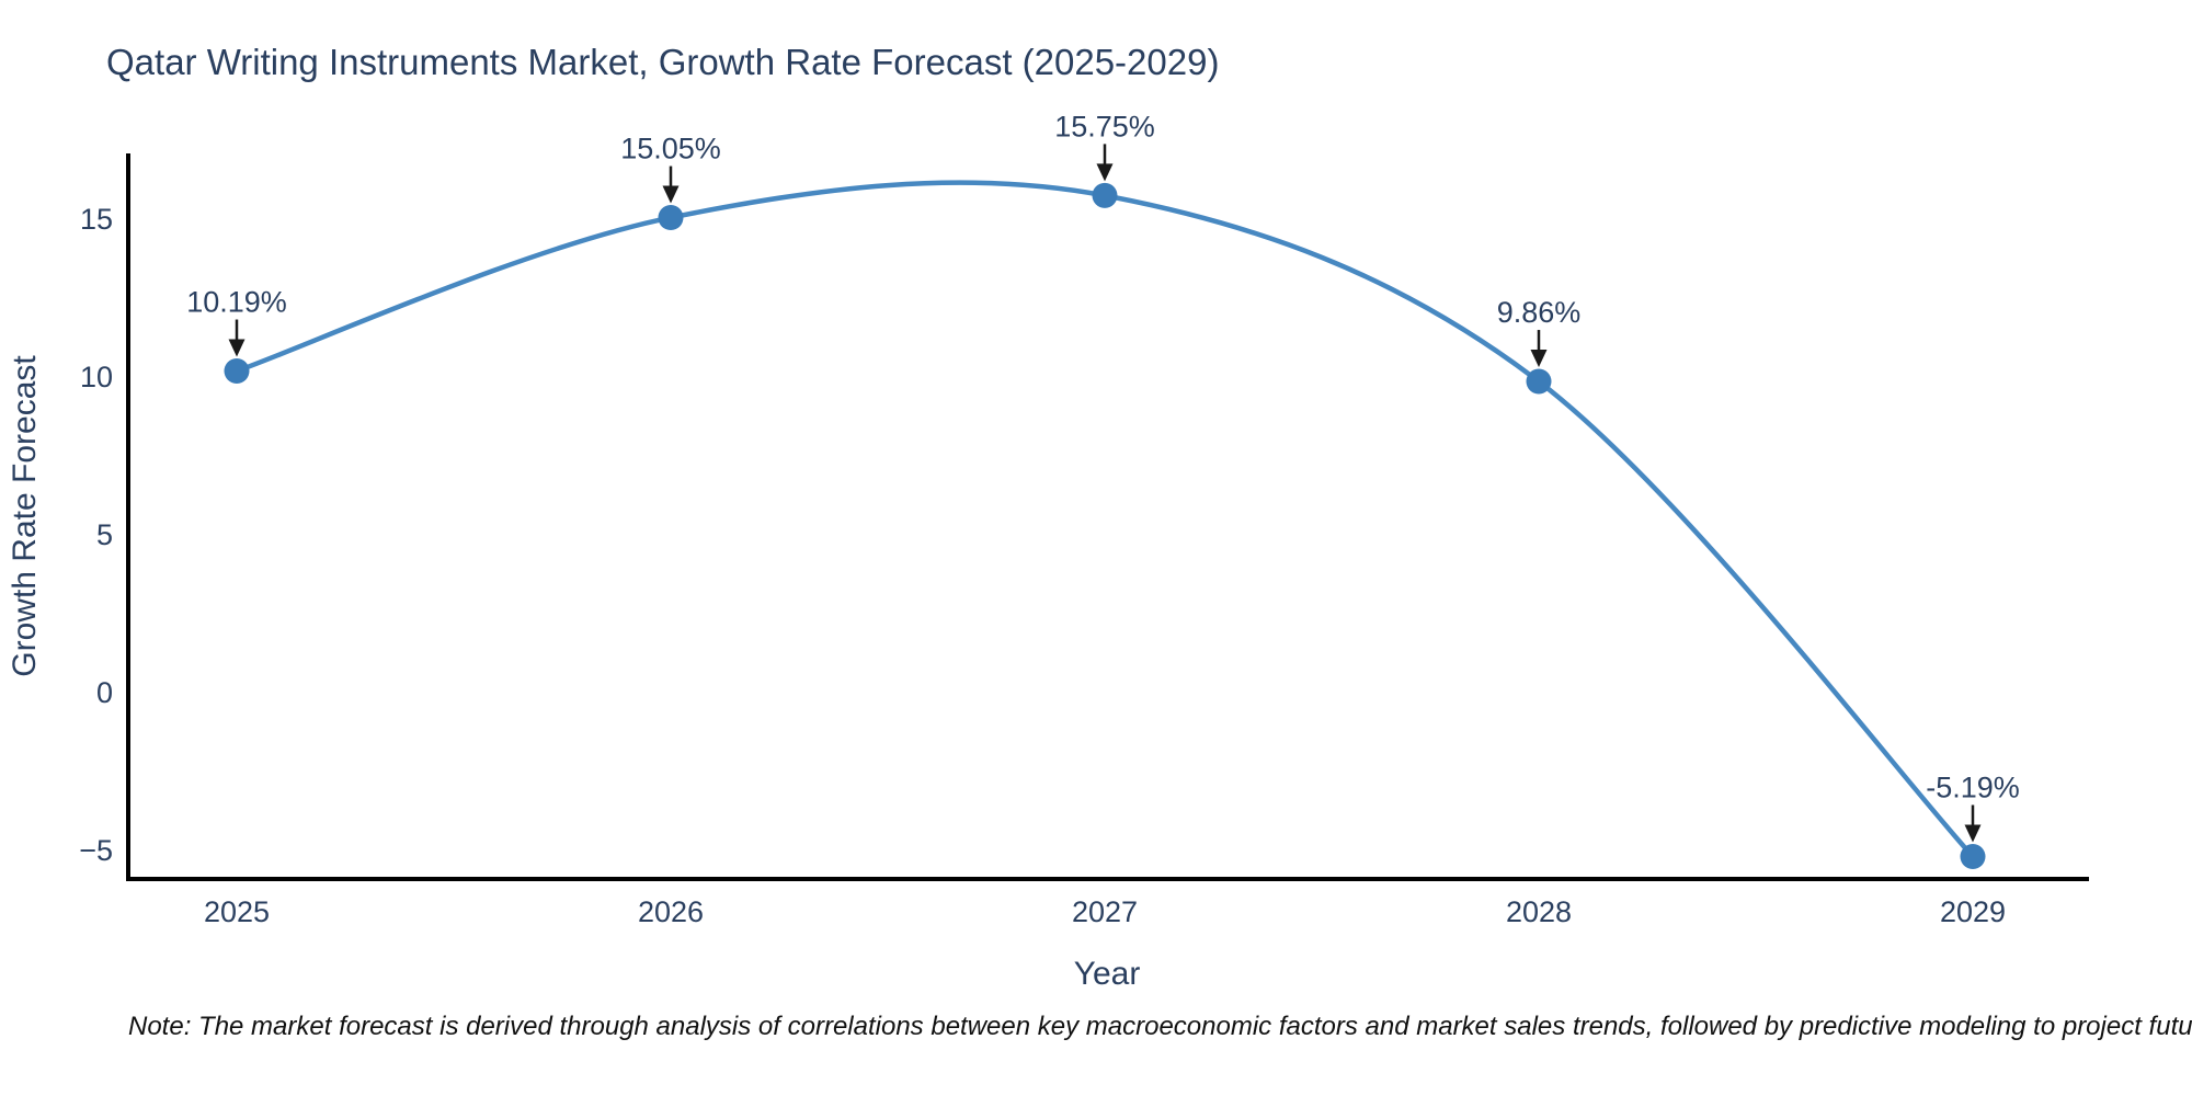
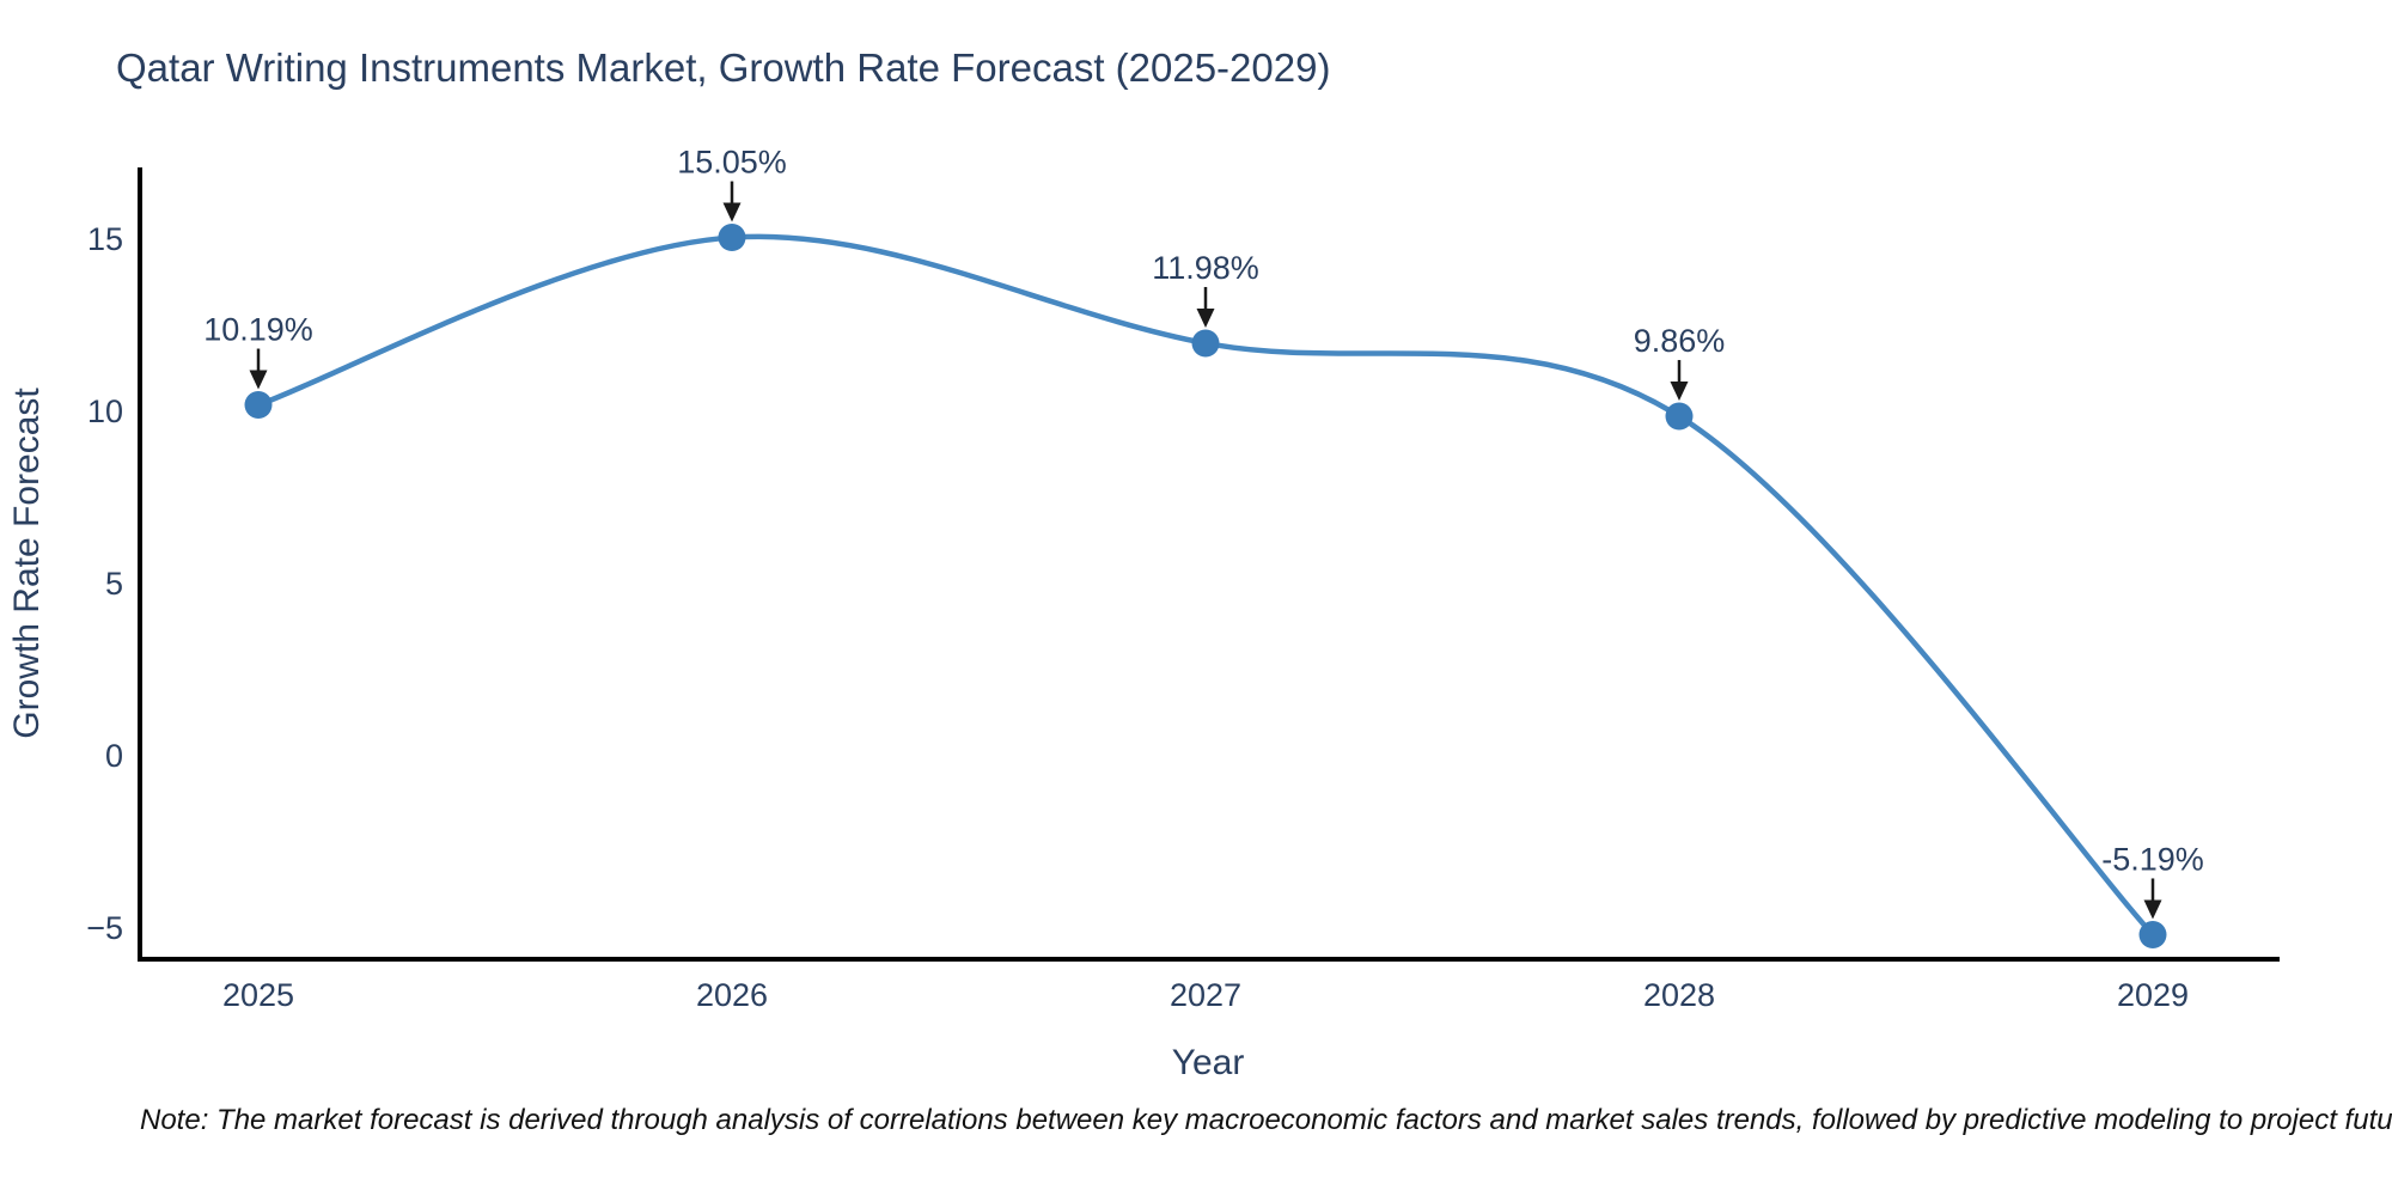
2027: 15.75% -> 11.98%
